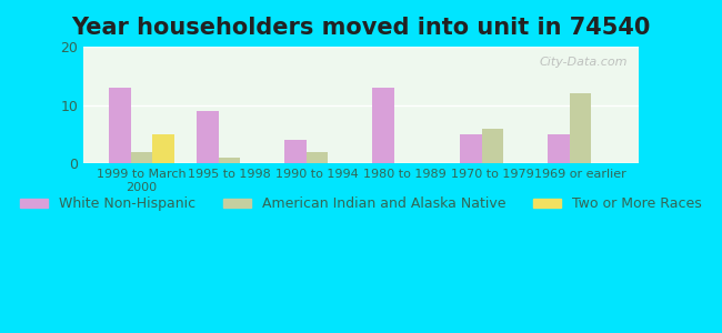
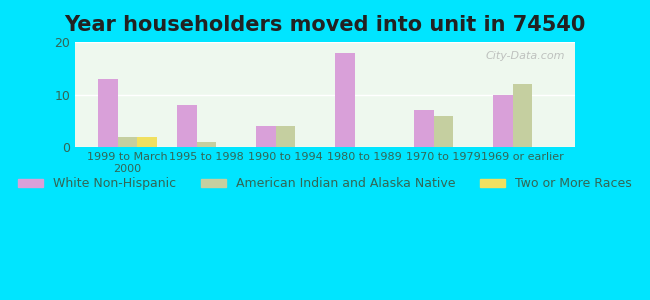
Two or More Races/1999 to March 2000: 5 -> 2
White Non-Hispanic/1995 to 1998: 9 -> 8
American Indian and Alaska Native/1990 to 1994: 2 -> 4
White Non-Hispanic/1980 to 1989: 13 -> 18
White Non-Hispanic/1970 to 1979: 5 -> 7
White Non-Hispanic/1969 or earlier: 5 -> 10
